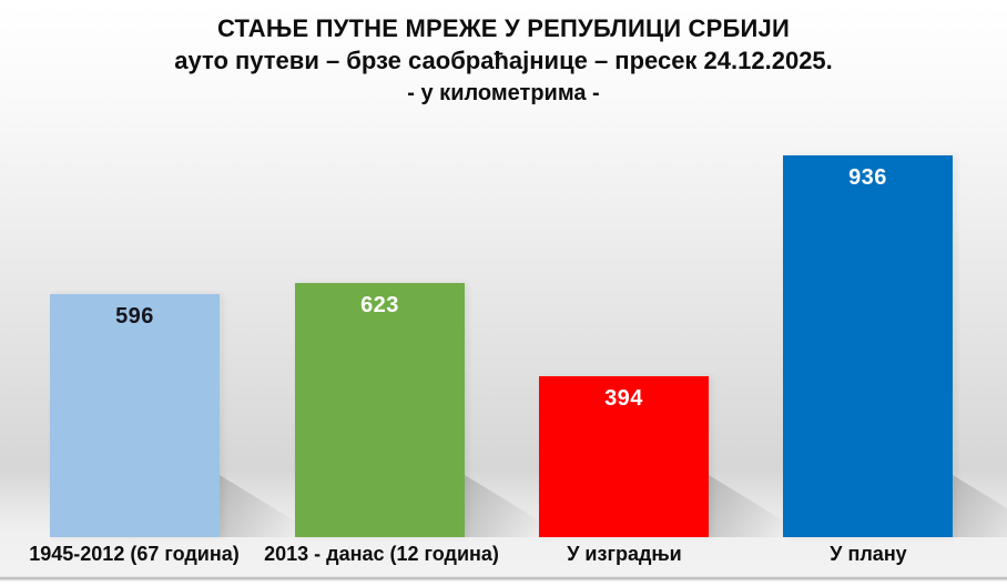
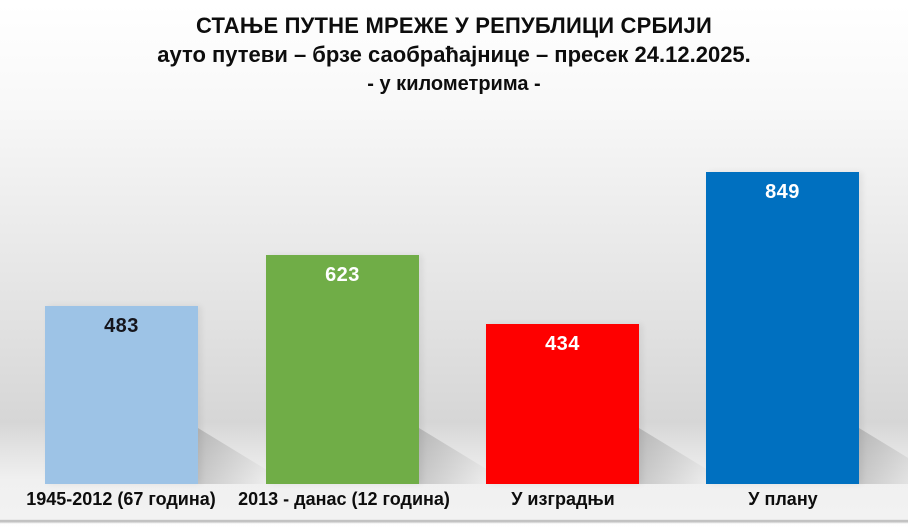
1945-2012 (67 година): 596 -> 483
У изградњи: 394 -> 434
У плану: 936 -> 849
